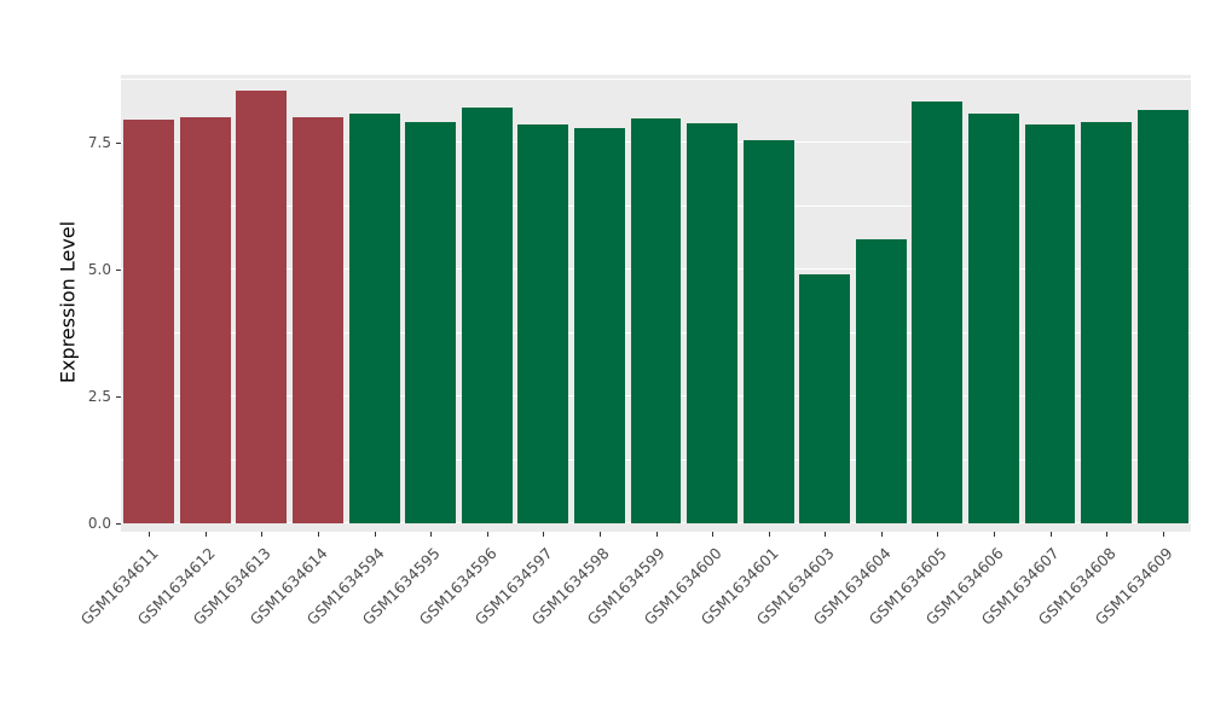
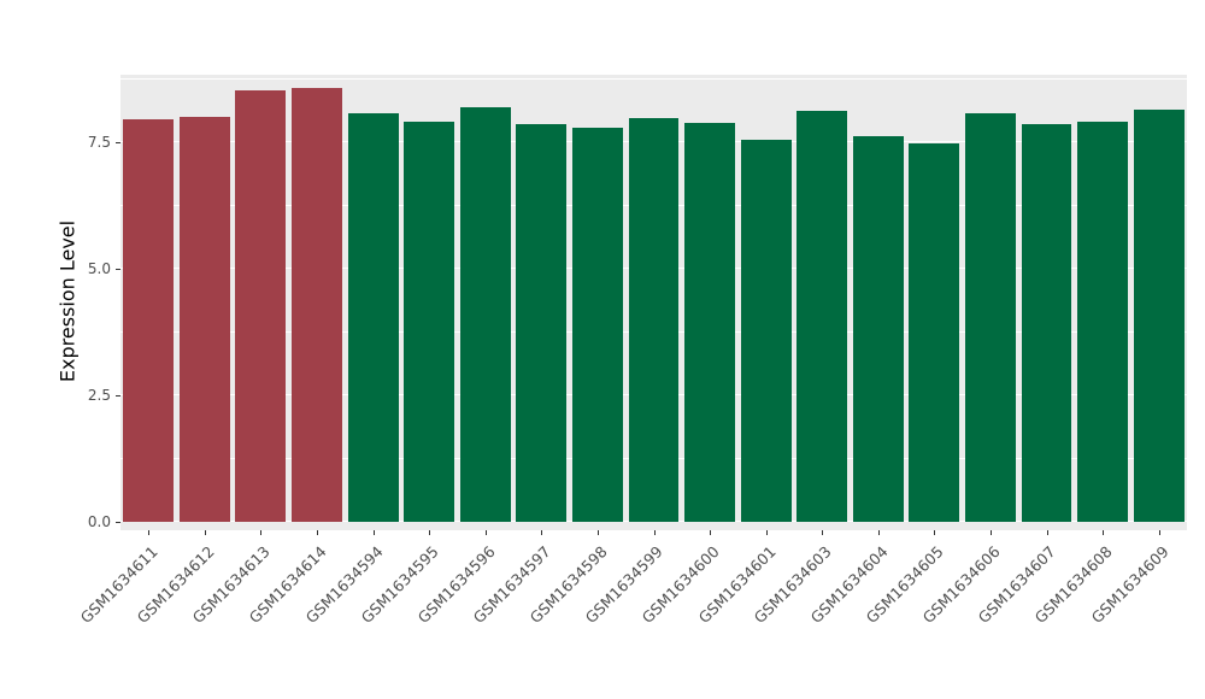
GSM1634614: 8.0 -> 8.6
GSM1634603: 4.9 -> 8.1
GSM1634604: 5.6 -> 7.6
GSM1634605: 8.3 -> 7.5
